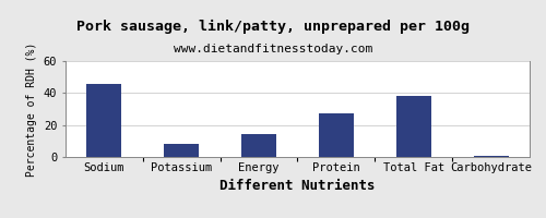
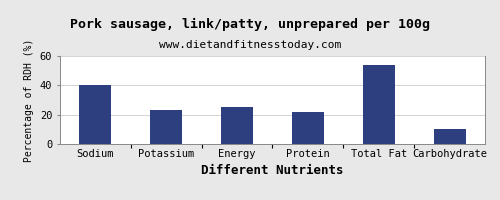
Sodium: 46 -> 40
Potassium: 8 -> 23
Energy: 14 -> 25
Protein: 27 -> 22
Total Fat: 38 -> 54
Carbohydrate: 1 -> 10
